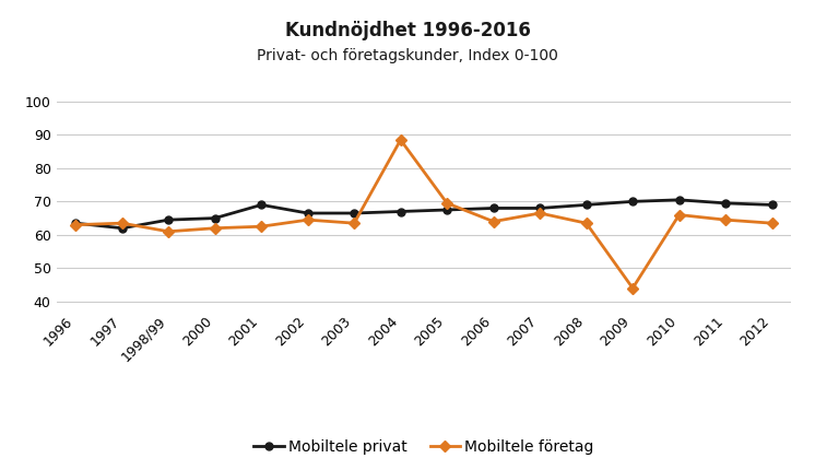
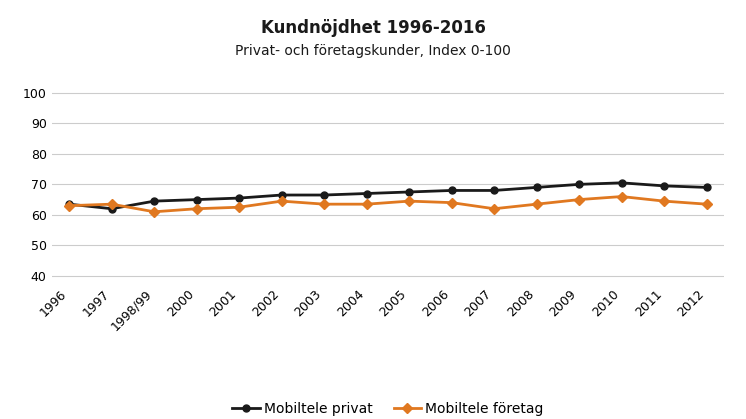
Mobiltele privat/2001: 69.0 -> 65.5
Mobiltele företag/2004: 88.5 -> 63.5
Mobiltele företag/2005: 69.5 -> 64.5
Mobiltele företag/2007: 66.5 -> 62.0
Mobiltele företag/2009: 44.0 -> 65.0
